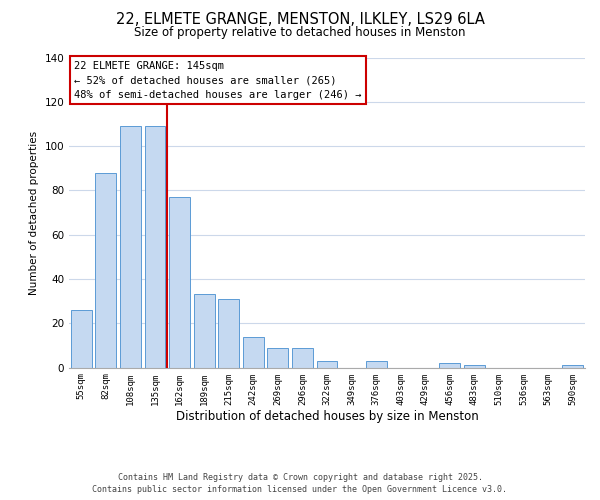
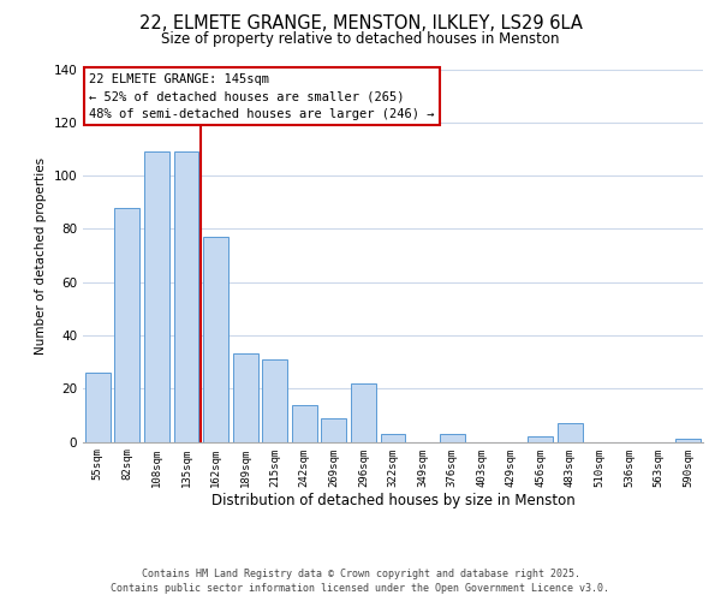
296sqm: 9 -> 22
483sqm: 1 -> 7
